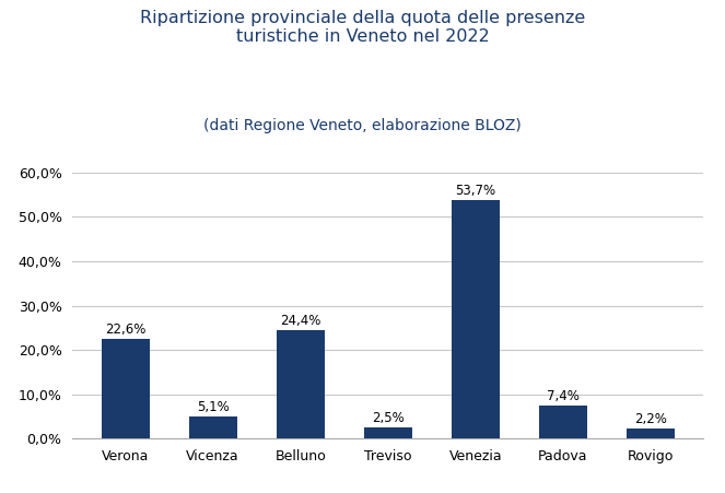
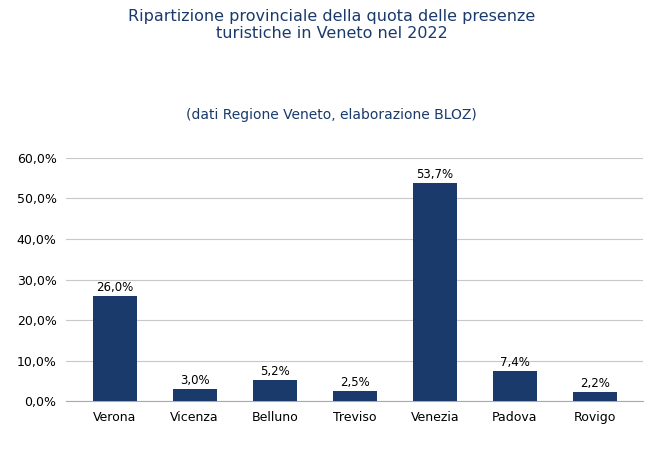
Verona: 22,6% -> 26,0%
Vicenza: 5,1% -> 3,0%
Belluno: 24,4% -> 5,2%
